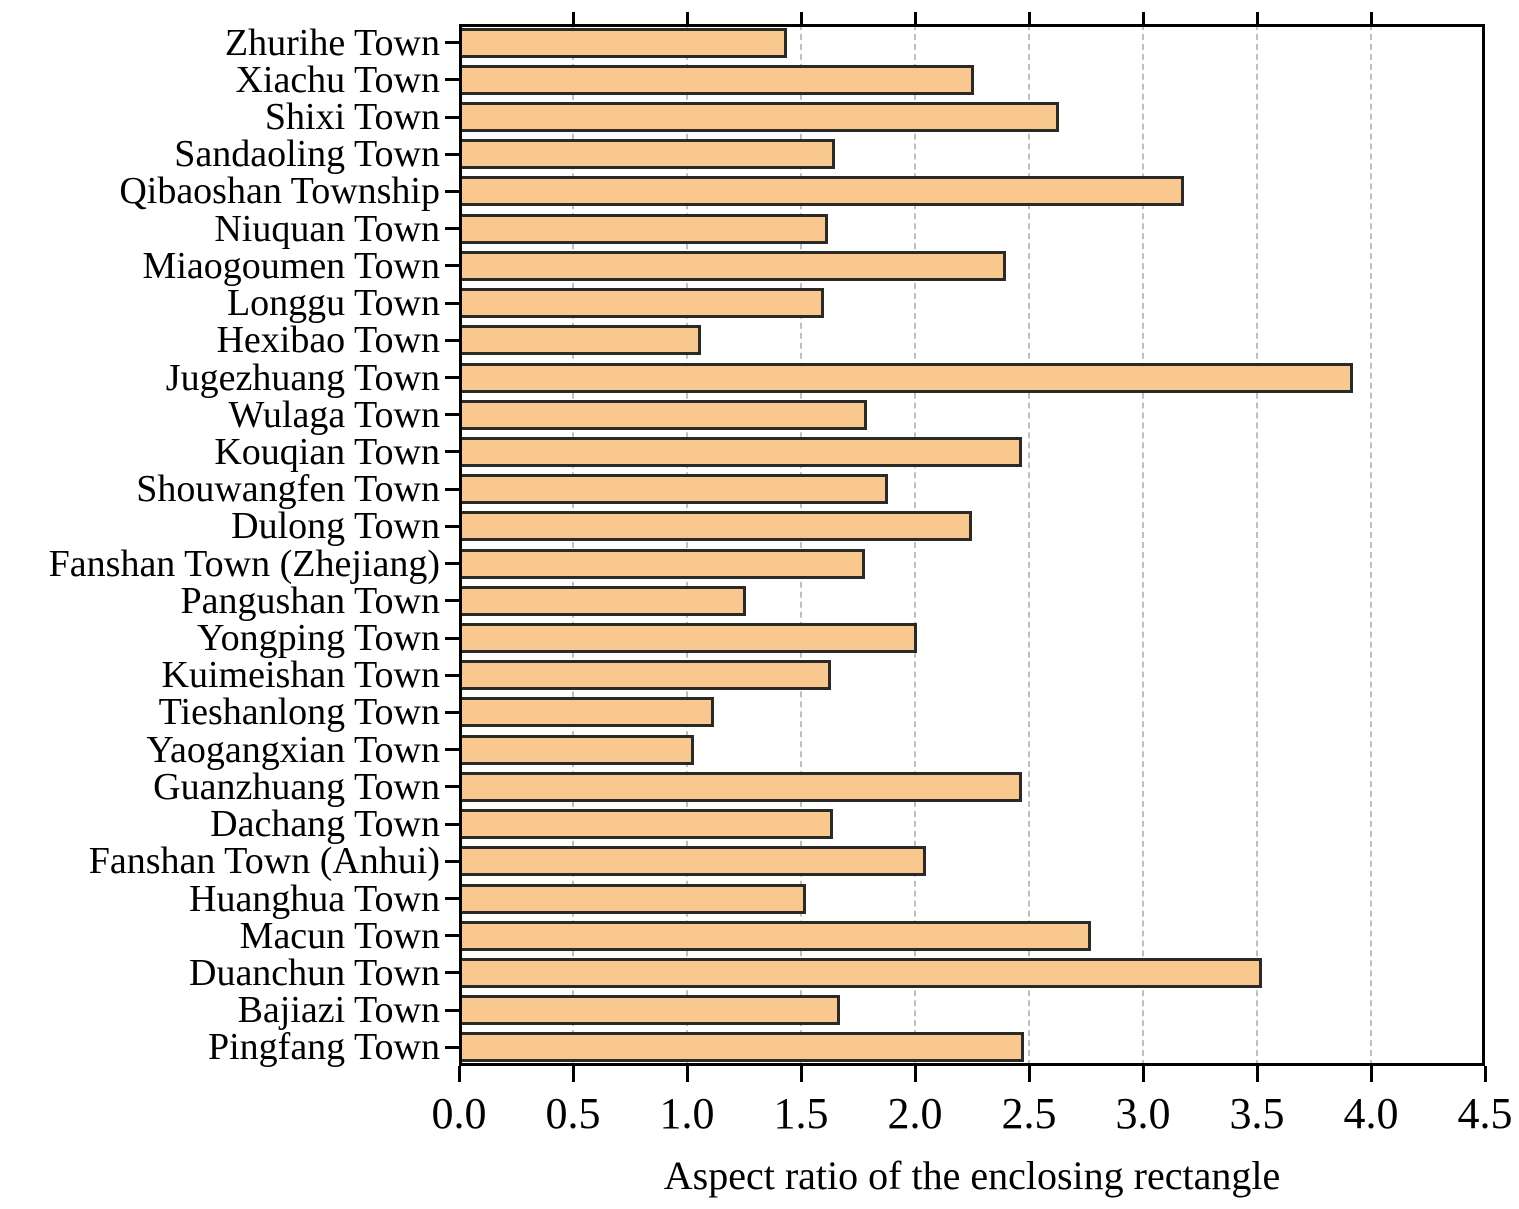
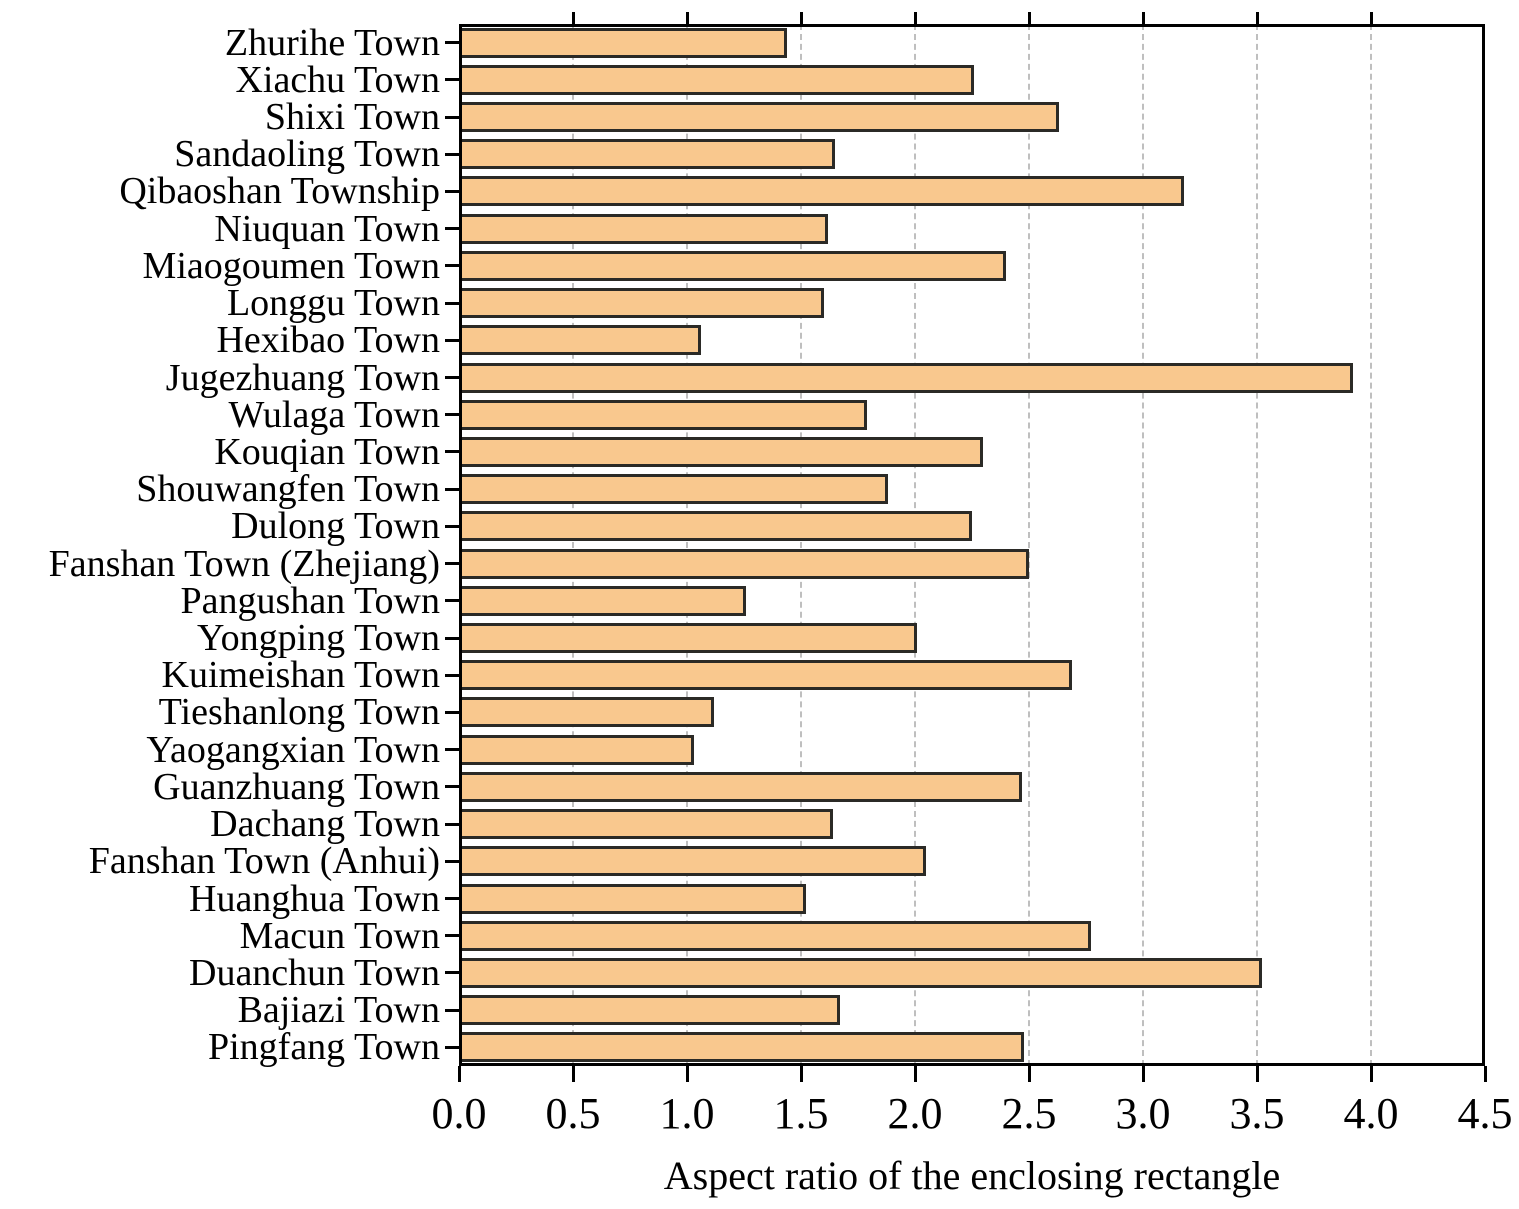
Kouqian Town: 2.47 -> 2.30
Fanshan Town (Zhejiang): 1.78 -> 2.50
Kuimeishan Town: 1.63 -> 2.69
